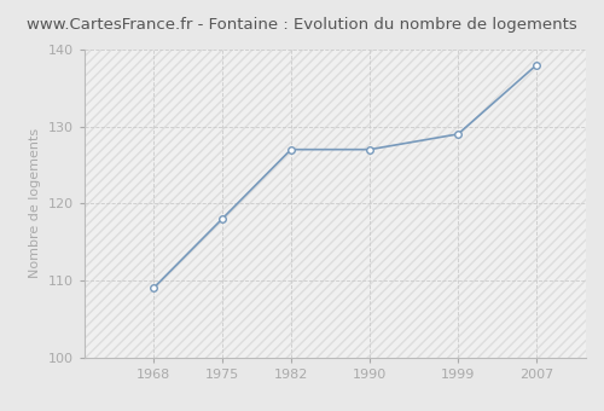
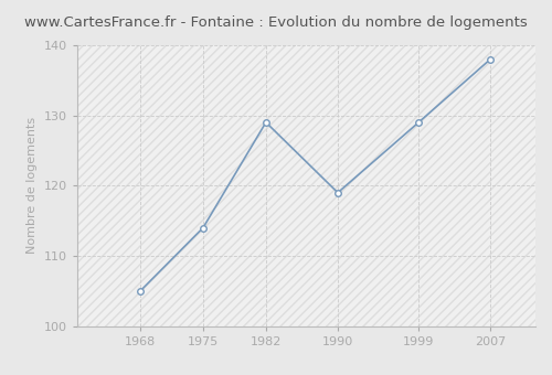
1968: 109 -> 105
1975: 118 -> 114
1982: 127 -> 129
1990: 127 -> 119
